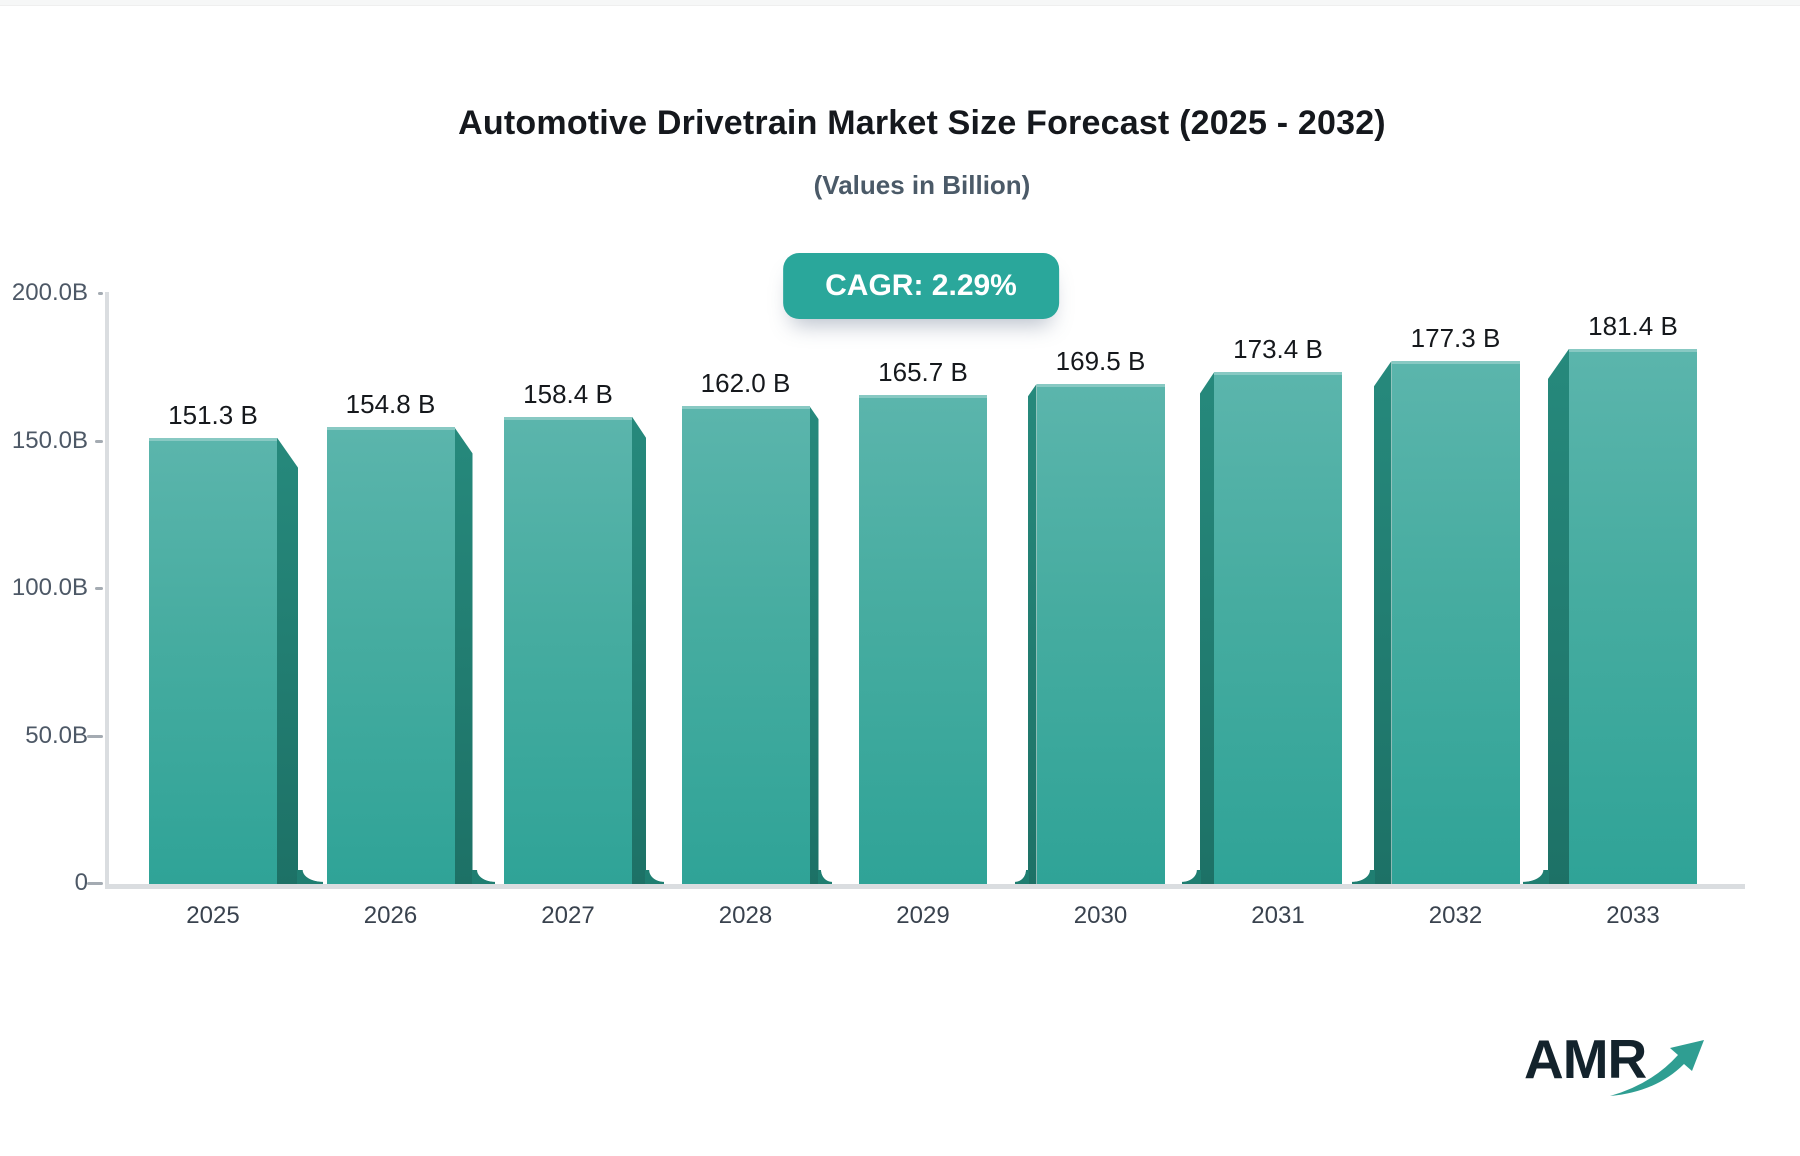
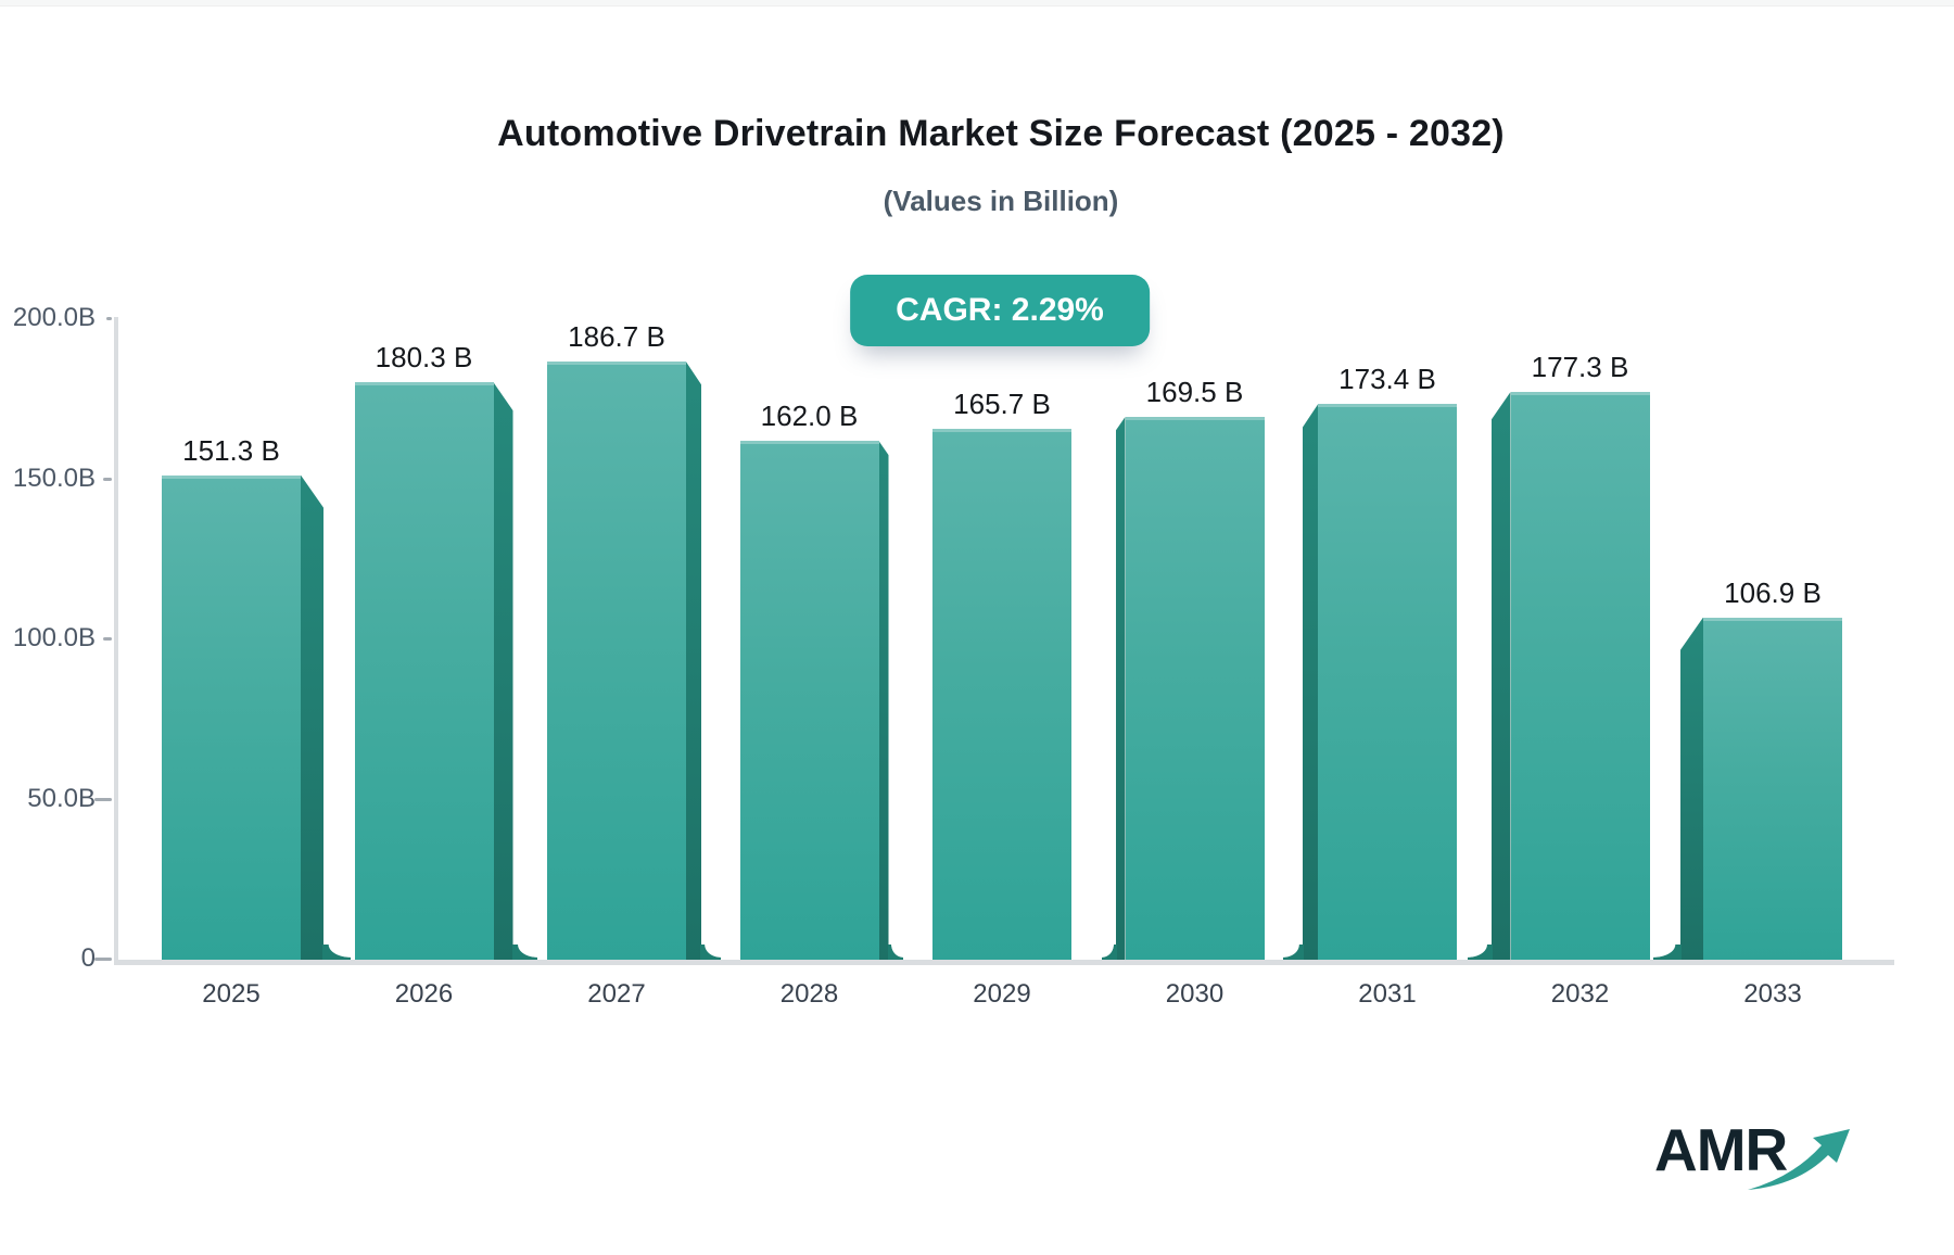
2026: 154.8 -> 180.3
2027: 158.4 -> 186.7
2033: 181.4 -> 106.9
